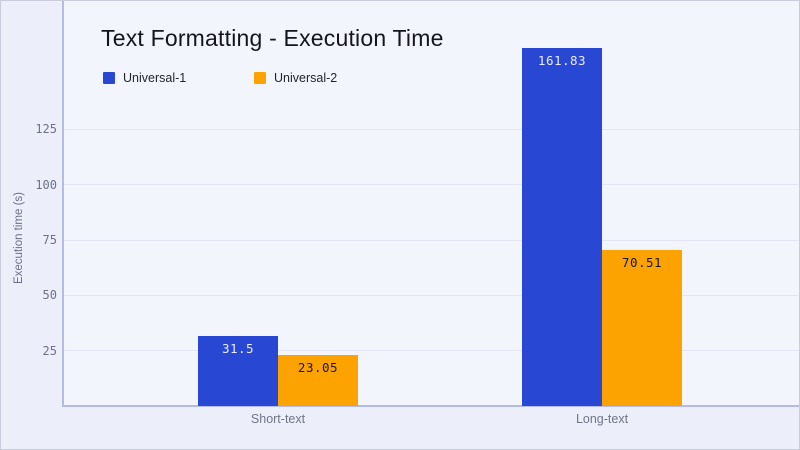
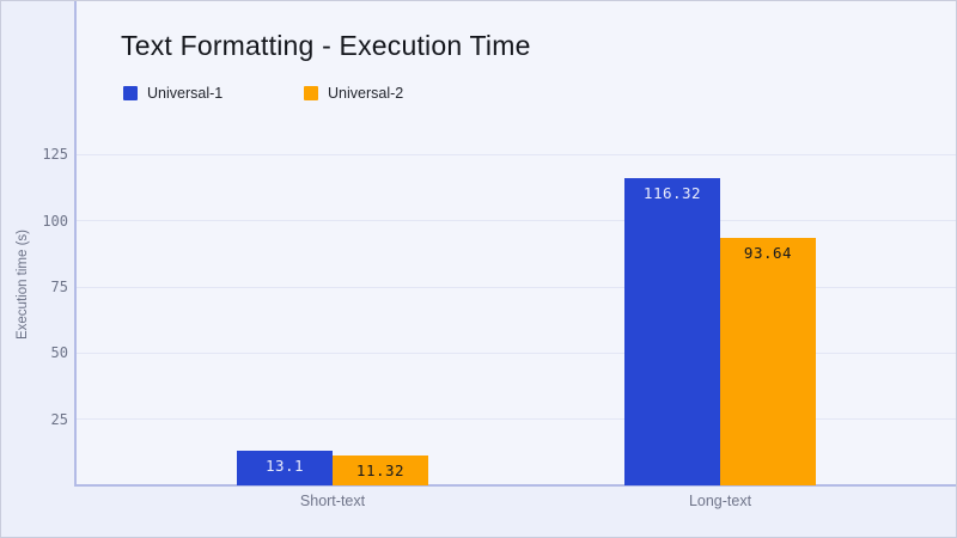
Universal-1/Short-text: 31.5 -> 13.1
Universal-2/Short-text: 23.05 -> 11.32
Universal-1/Long-text: 161.83 -> 116.32
Universal-2/Long-text: 70.51 -> 93.64
